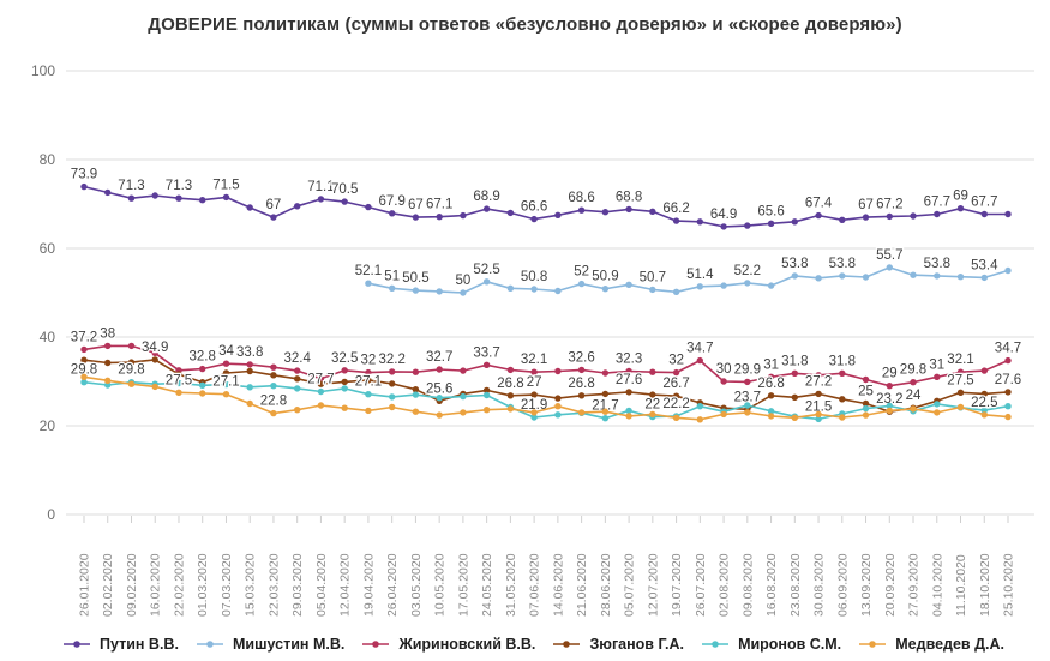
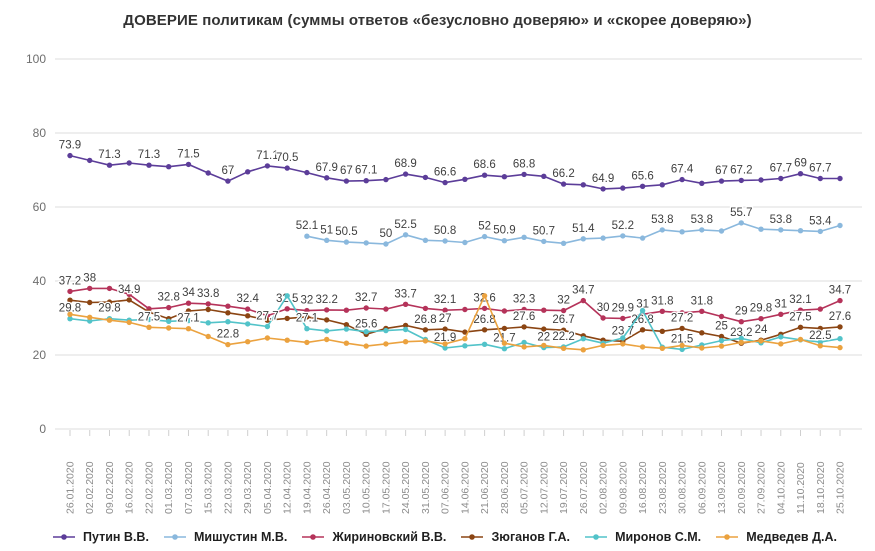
Миронов С.М./12.04.2020: 28 -> 36
Медведев Д.А./21.06.2020: 23 -> 36
Миронов С.М./16.08.2020: 23 -> 32
